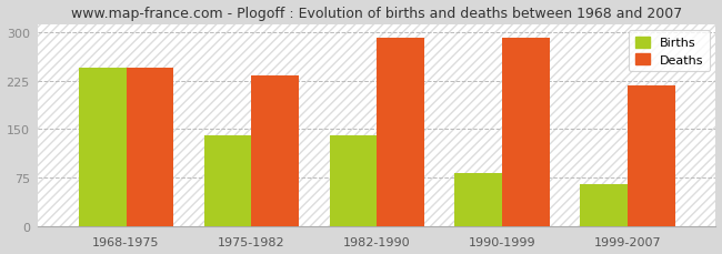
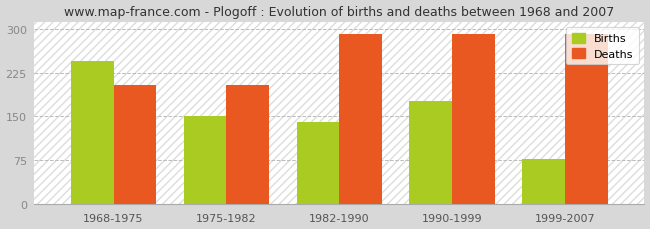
Deaths/1968-1975: 245 -> 204
Births/1975-1982: 140 -> 150
Deaths/1975-1982: 232 -> 204
Births/1990-1999: 82 -> 176
Births/1999-2007: 65 -> 78
Deaths/1999-2007: 218 -> 290
